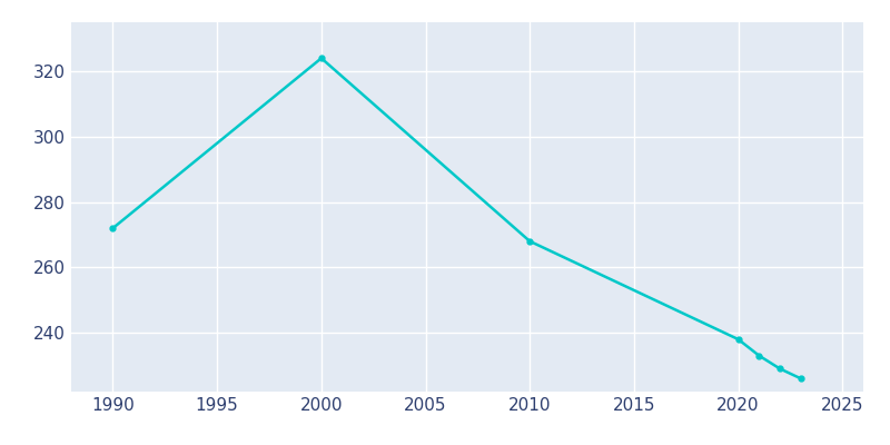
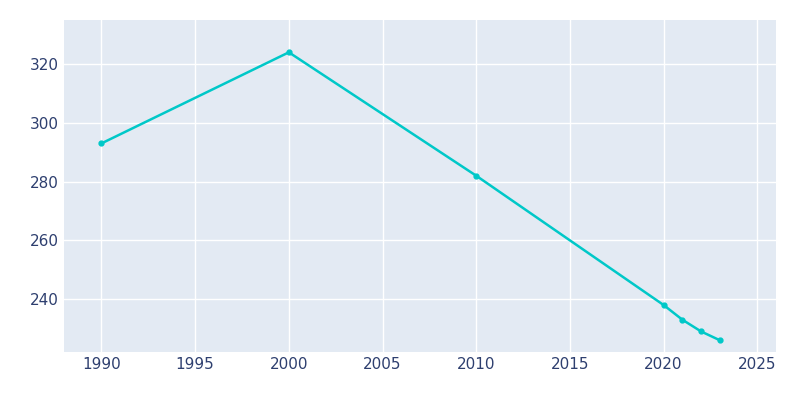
1990: 272 -> 293
2010: 268 -> 282
